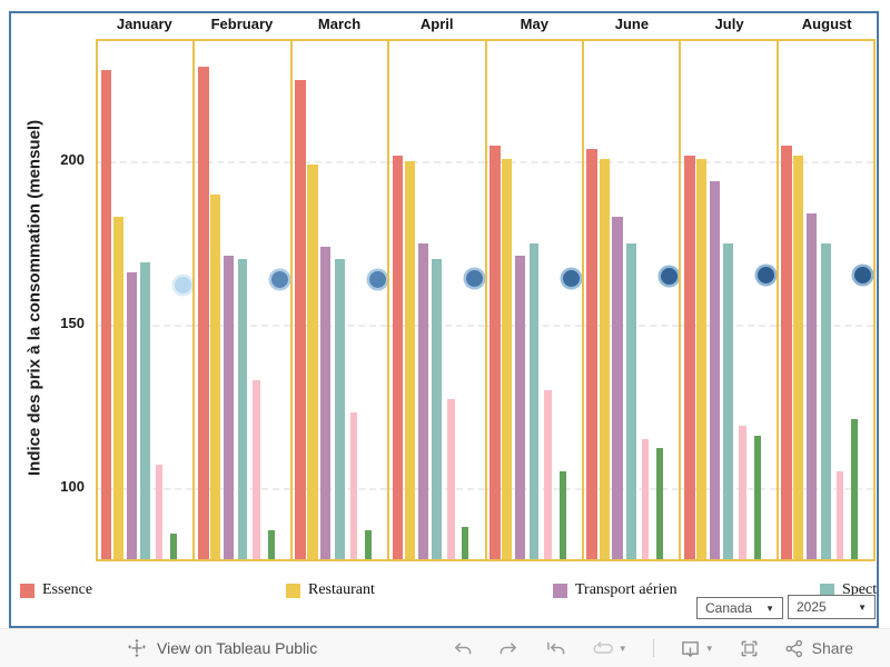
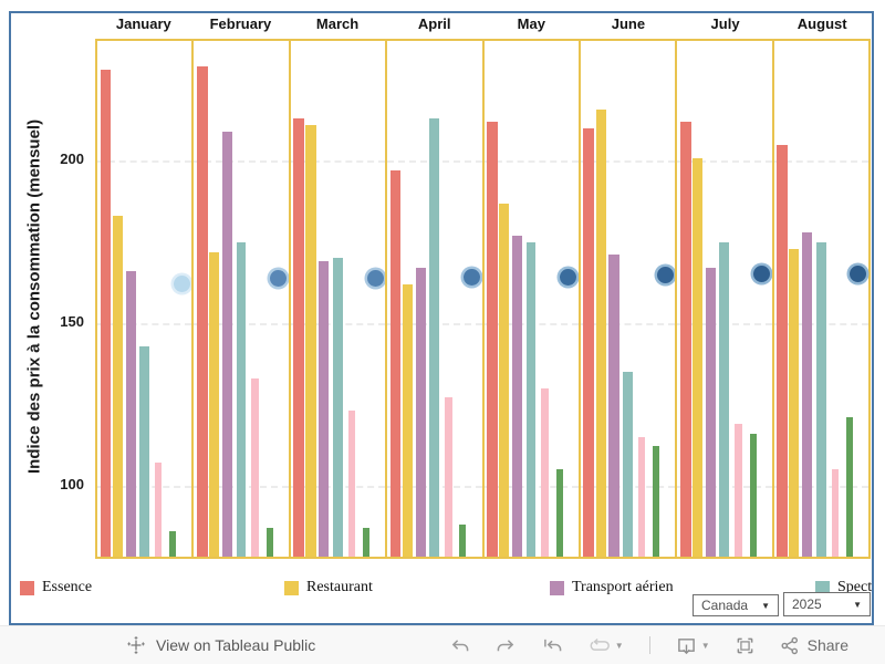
Specta/January: 169 -> 143
Restaurant/February: 190 -> 172
Transport aérien/February: 171 -> 209
Specta/February: 170 -> 175
Essence/March: 225 -> 213
Restaurant/March: 199 -> 211
Transport aérien/March: 174 -> 169
Essence/April: 202 -> 197
Restaurant/April: 200 -> 162
Transport aérien/April: 175 -> 167
Specta/April: 170 -> 213
Essence/May: 205 -> 212
Restaurant/May: 201 -> 187
Transport aérien/May: 171 -> 177
Essence/June: 204 -> 210
Restaurant/June: 201 -> 216
Transport aérien/June: 183 -> 171
Specta/June: 175 -> 135
Essence/July: 202 -> 212
Transport aérien/July: 194 -> 167
Restaurant/August: 202 -> 173
Transport aérien/August: 184 -> 178
